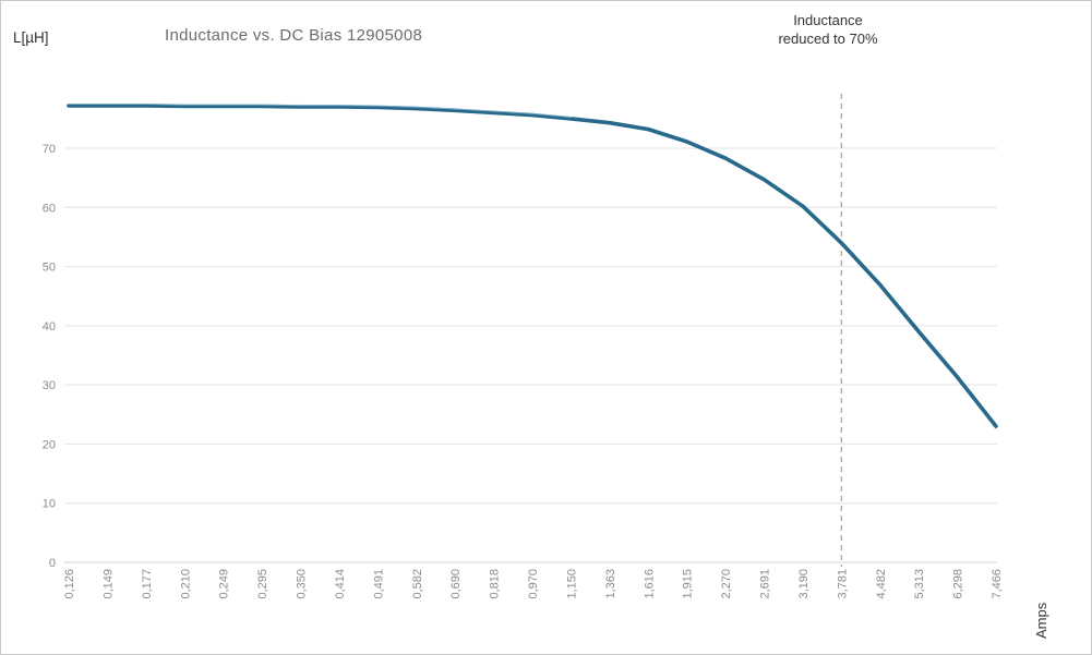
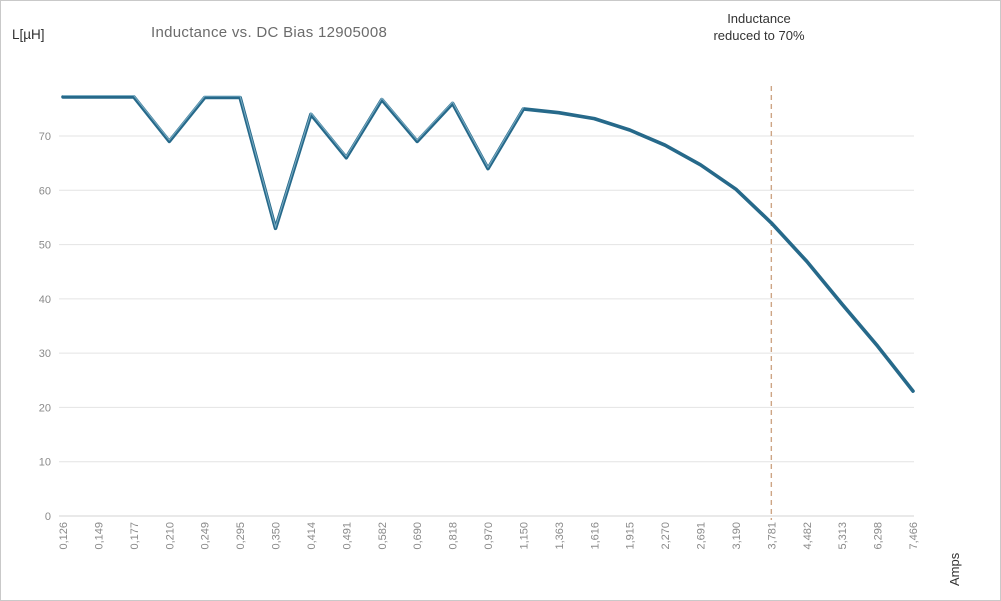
0,210: 77 -> 69
0,350: 77 -> 53
0,414: 77 -> 74
0,491: 77 -> 66
0,690: 76 -> 69
0,970: 76 -> 64
